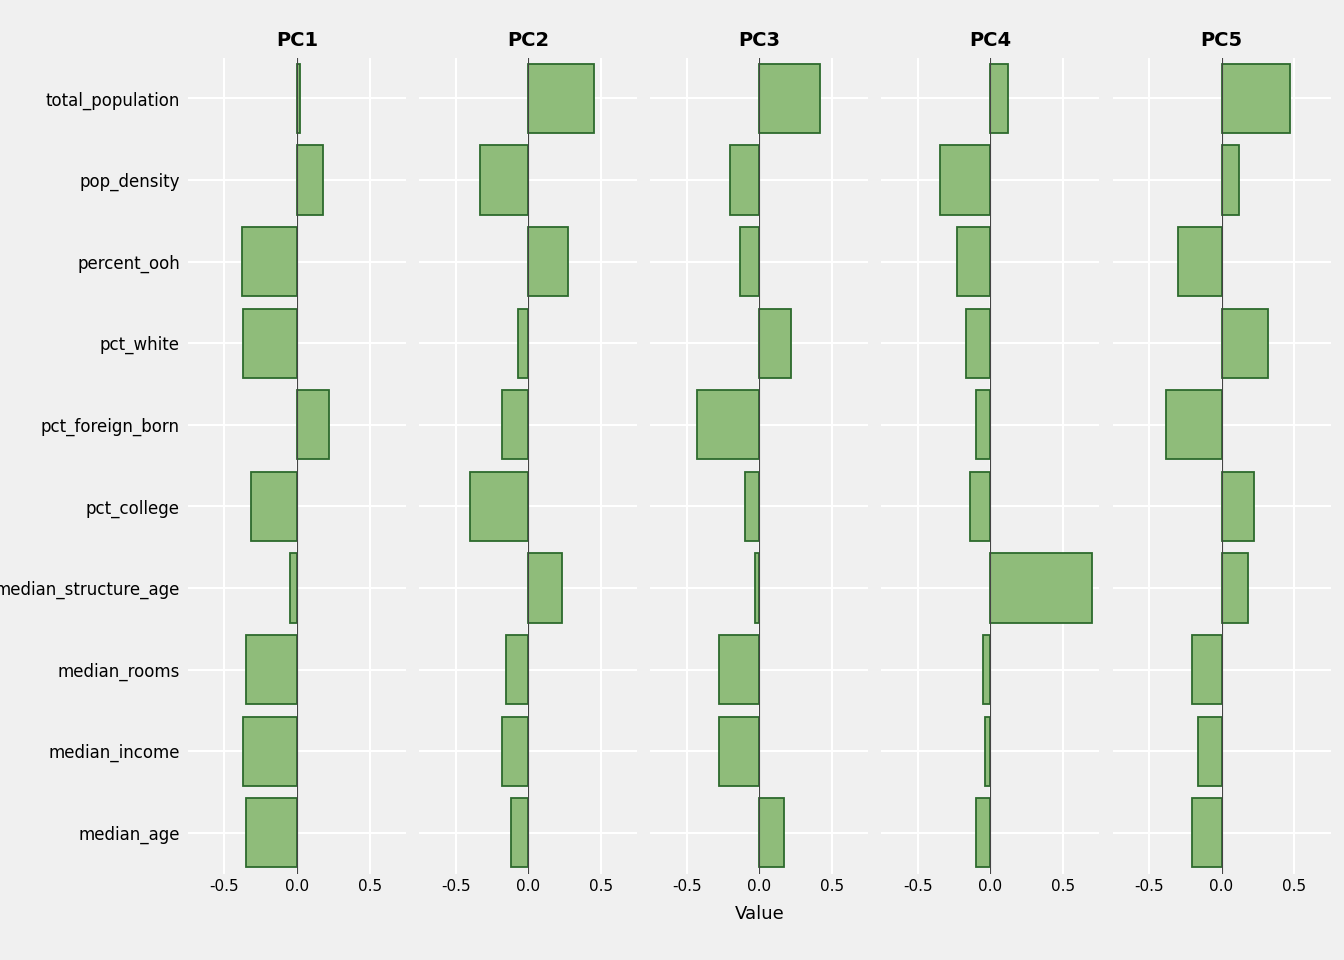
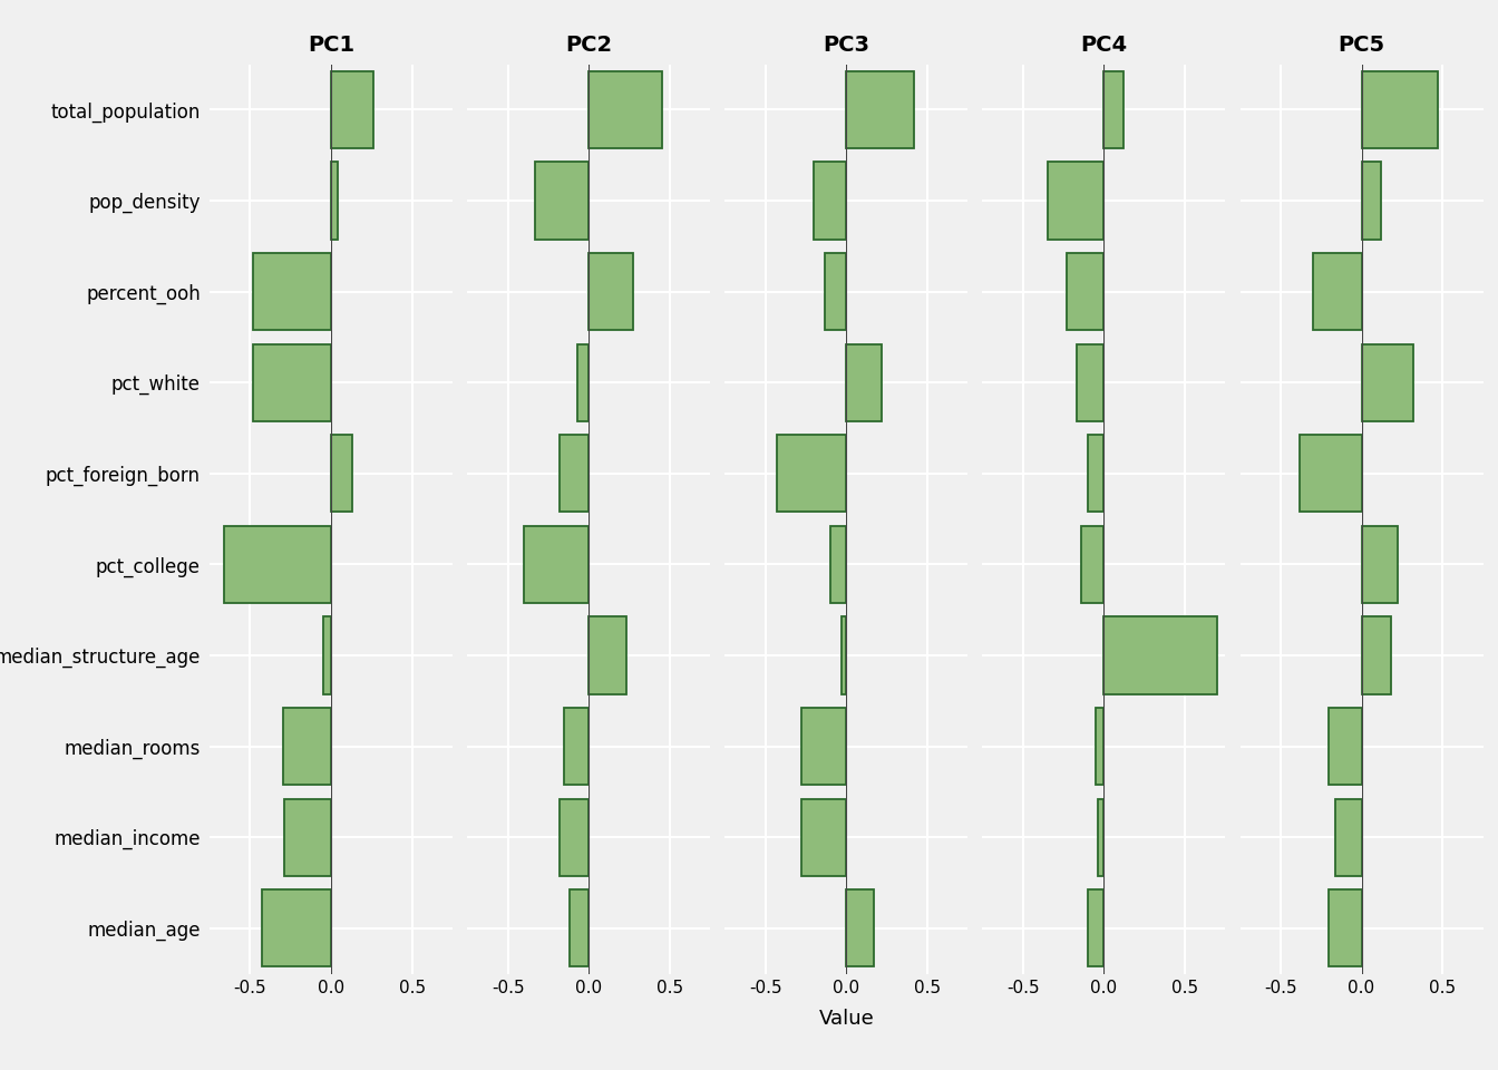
PC1/total_population: 0.02 -> 0.26
PC1/pop_density: 0.18 -> 0.04
PC1/percent_ooh: -0.38 -> -0.48
PC1/pct_white: -0.37 -> -0.48
PC1/pct_foreign_born: 0.22 -> 0.13
PC1/pct_college: -0.32 -> -0.66
PC1/median_rooms: -0.35 -> -0.30
PC1/median_income: -0.37 -> -0.29
PC1/median_age: -0.35 -> -0.43
